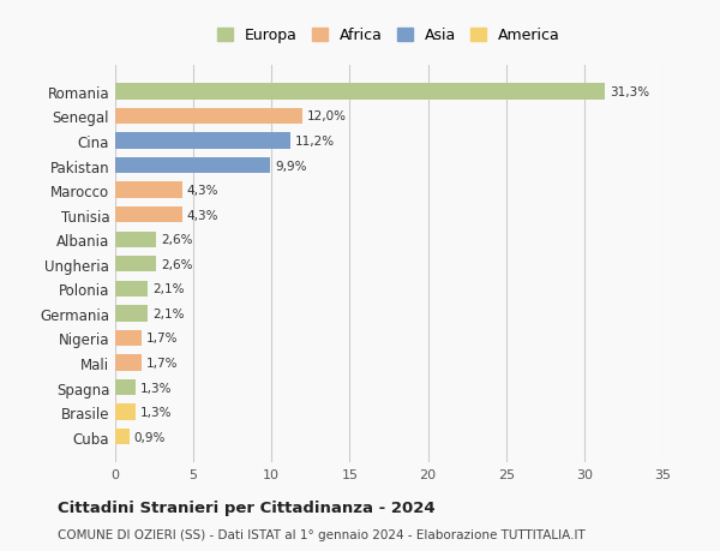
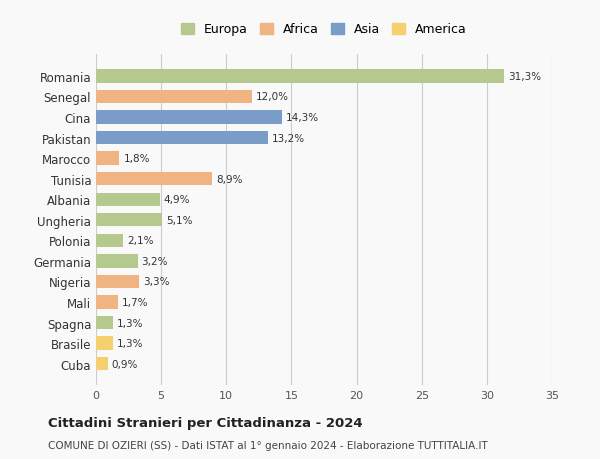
Cina: 11,2% -> 14,3%
Pakistan: 9,9% -> 13,2%
Marocco: 4,3% -> 1,8%
Tunisia: 4,3% -> 8,9%
Albania: 2,6% -> 4,9%
Ungheria: 2,6% -> 5,1%
Germania: 2,1% -> 3,2%
Nigeria: 1,7% -> 3,3%
